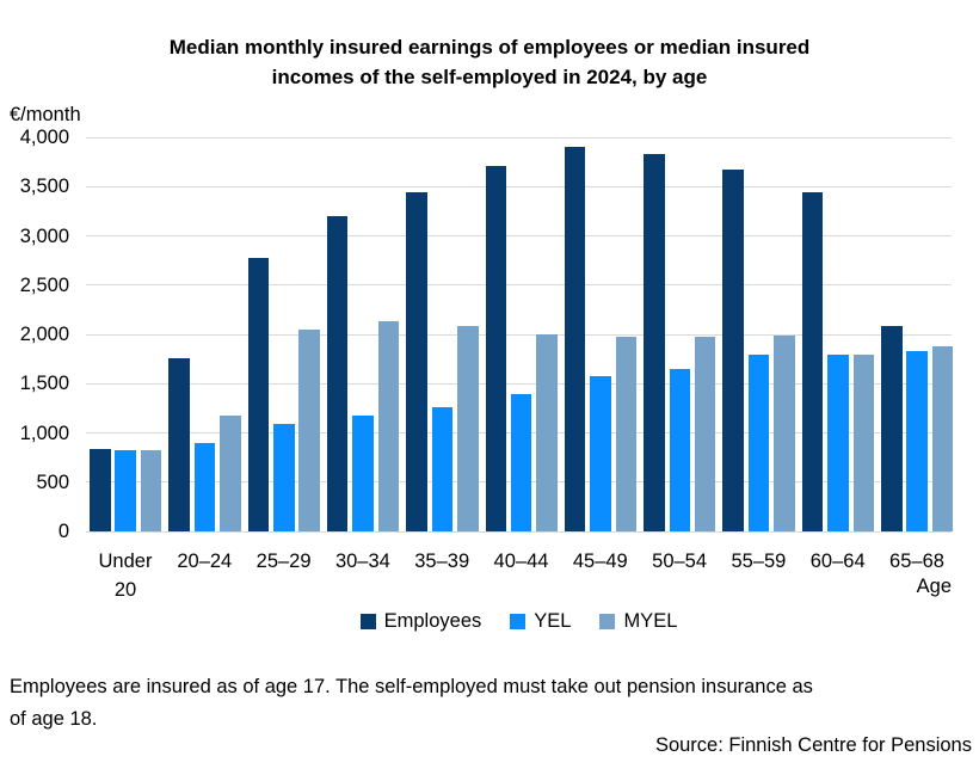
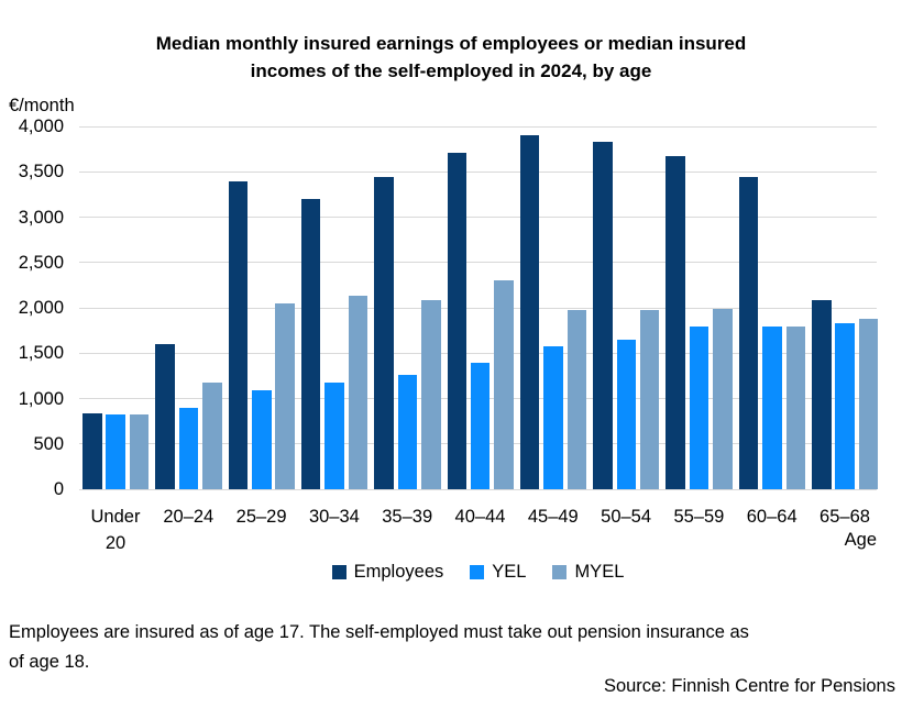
Employees/20–24: 1800 -> 1600
Employees/25–29: 2800 -> 3400
MYEL/40–44: 2000 -> 2300
